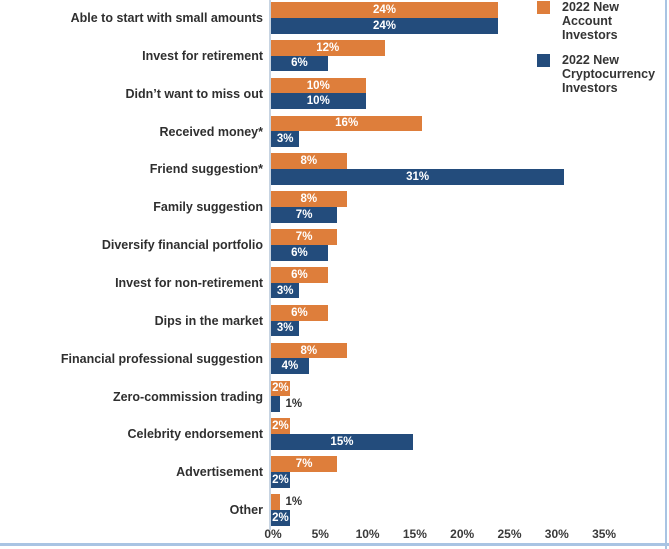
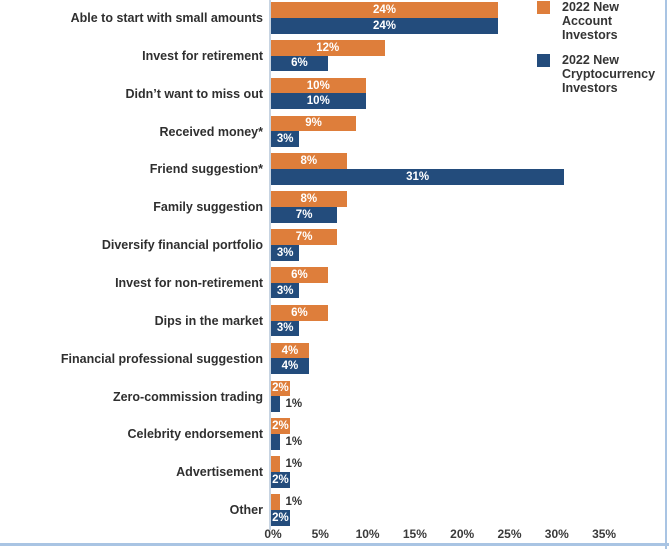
2022 New Account Investors/Received money*: 16% -> 9%
2022 New Cryptocurrency Investors/Diversify financial portfolio: 6% -> 3%
2022 New Account Investors/Financial professional suggestion: 8% -> 4%
2022 New Cryptocurrency Investors/Celebrity endorsement: 15% -> 1%
2022 New Account Investors/Advertisement: 7% -> 1%
